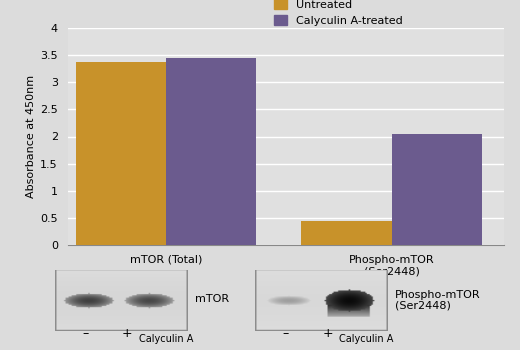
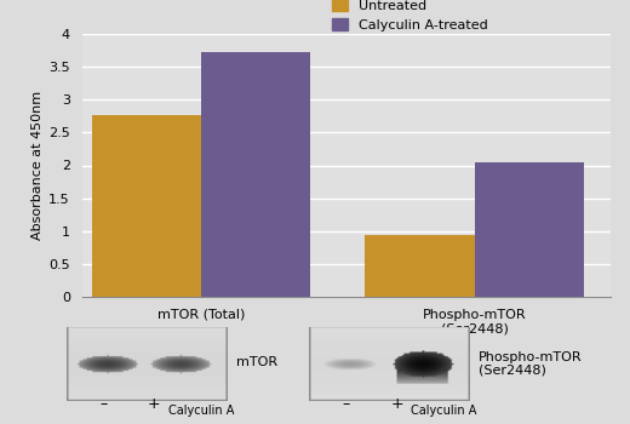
Untreated/mTOR (Total): 3.38 -> 2.76
Calyculin A-treated/mTOR (Total): 3.45 -> 3.72
Untreated/Phospho-mTOR (Ser2448): 0.44 -> 0.94
